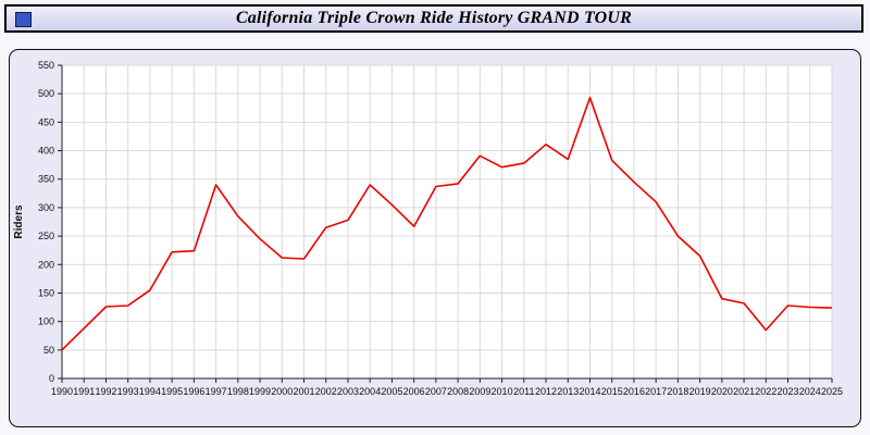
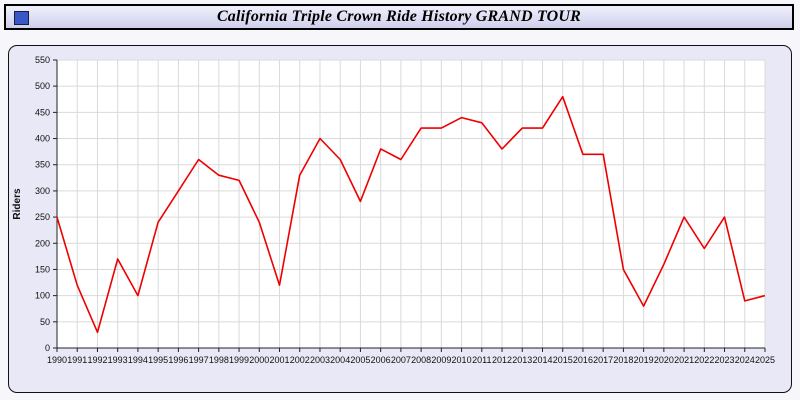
1990: 50 -> 250
1991: 90 -> 120
1992: 130 -> 30
1993: 130 -> 170
1994: 160 -> 100
1995: 220 -> 240
1996: 220 -> 300
1997: 340 -> 360
1998: 280 -> 330
1999: 240 -> 320
2000: 210 -> 240
2001: 210 -> 120
2002: 260 -> 330
2003: 280 -> 400
2004: 340 -> 360
2005: 300 -> 280
2006: 270 -> 380
2007: 340 -> 360
2008: 340 -> 420
2009: 390 -> 420
2010: 370 -> 440
2011: 380 -> 430
2012: 410 -> 380
2013: 380 -> 420
2014: 490 -> 420
2015: 380 -> 480
2016: 340 -> 370
2017: 310 -> 370
2018: 250 -> 150
2019: 220 -> 80
2020: 140 -> 160
2021: 130 -> 250
2022: 80 -> 190
2023: 130 -> 250
2024: 120 -> 90
2025: 120 -> 100
